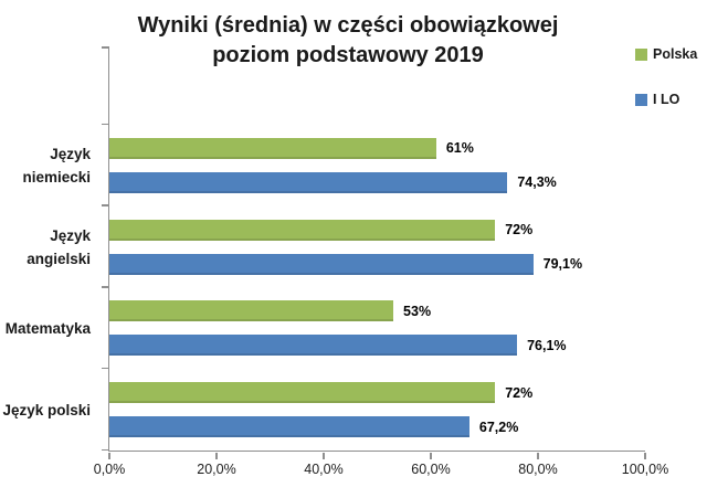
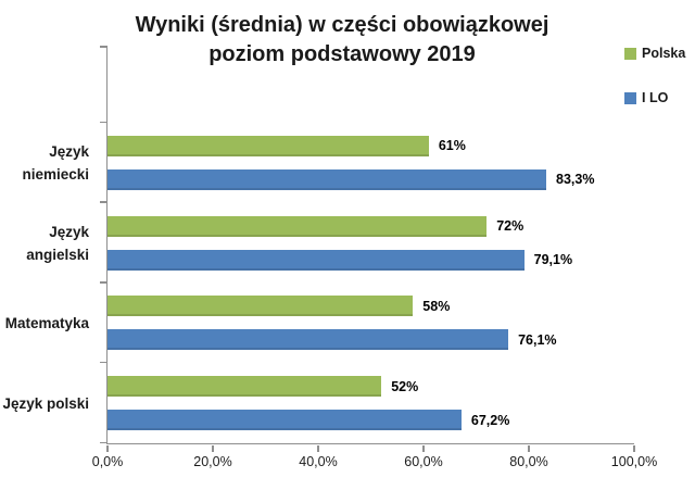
I LO/Język niemiecki: 74,3% -> 83,3%
Polska/Matematyka: 53% -> 58%
Polska/Język polski: 72% -> 52%
